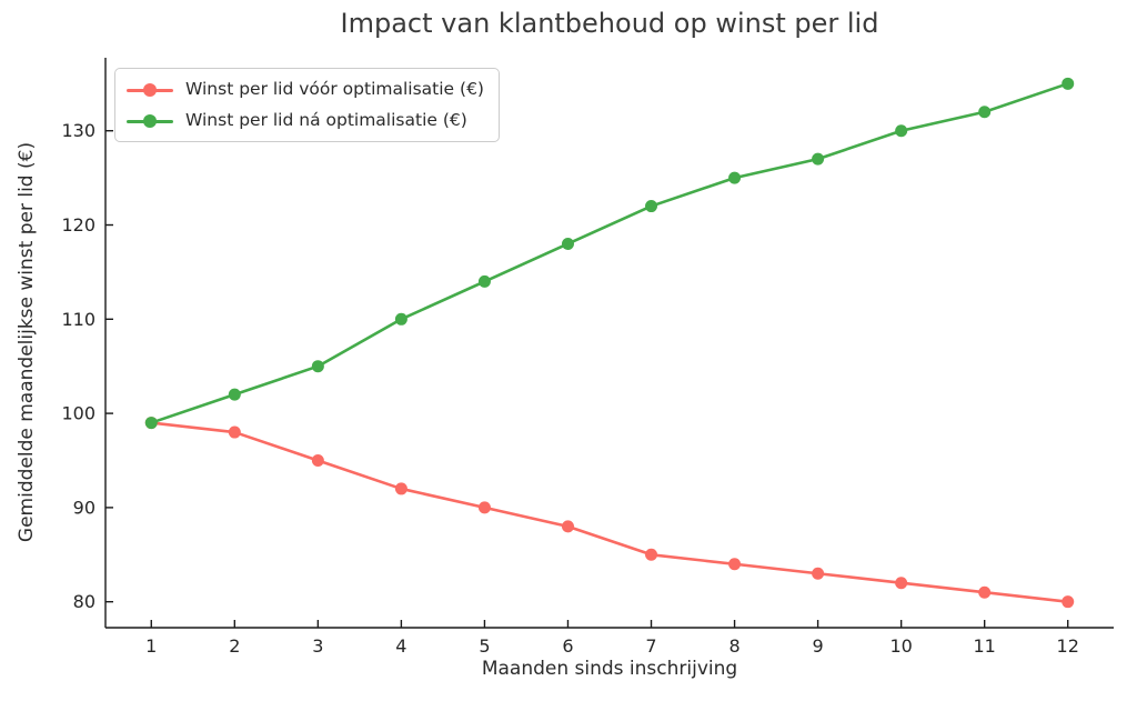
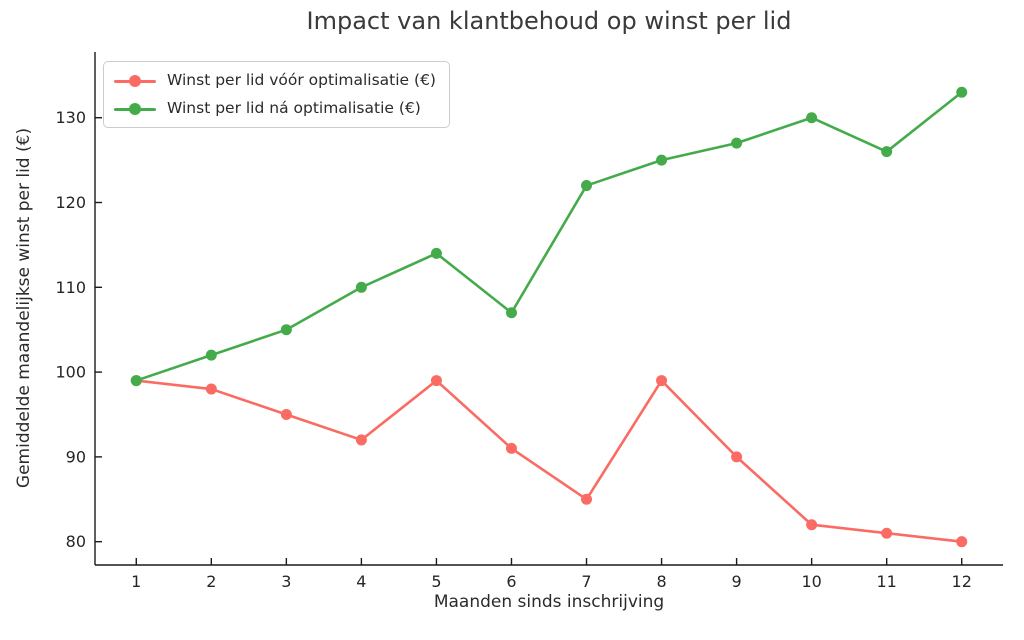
Winst per lid vóór optimalisatie (€)/5: 90 -> 99
Winst per lid vóór optimalisatie (€)/6: 88 -> 91
Winst per lid ná optimalisatie (€)/6: 118 -> 107
Winst per lid vóór optimalisatie (€)/8: 84 -> 99
Winst per lid vóór optimalisatie (€)/9: 83 -> 90
Winst per lid ná optimalisatie (€)/11: 132 -> 126
Winst per lid ná optimalisatie (€)/12: 135 -> 133
